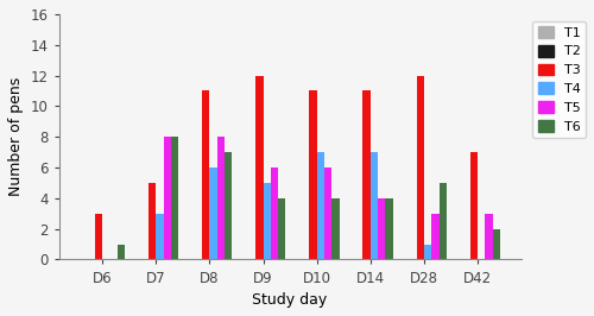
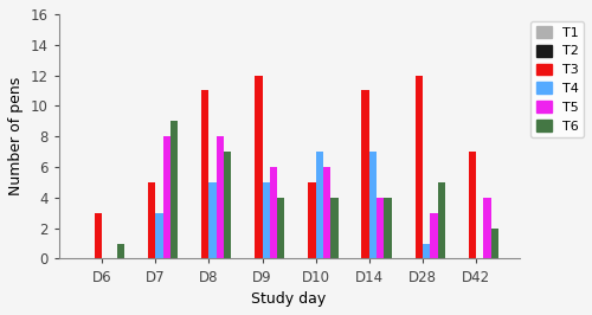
T6/D7: 8 -> 9
T4/D8: 6 -> 5
T3/D10: 11 -> 5
T5/D42: 3 -> 4
